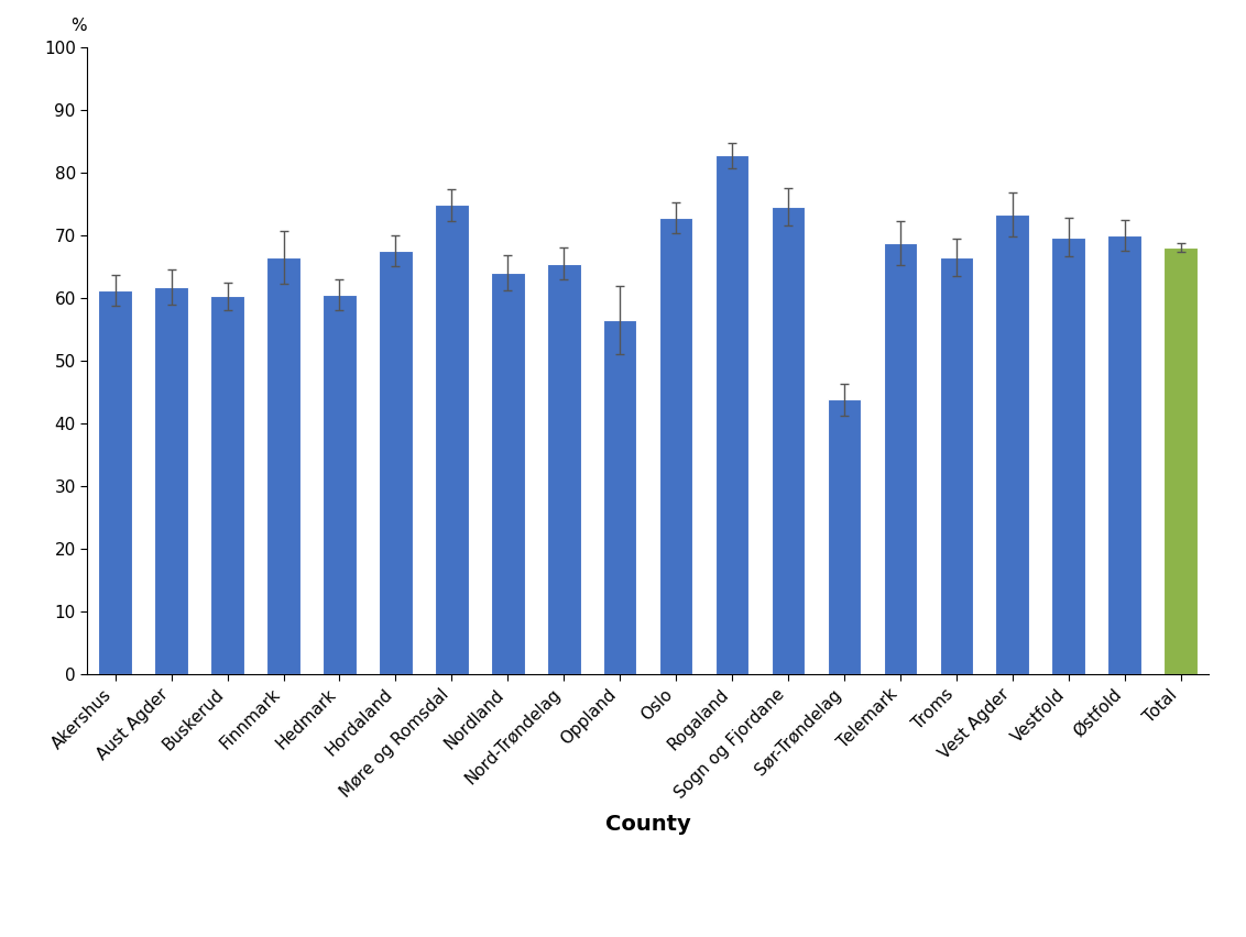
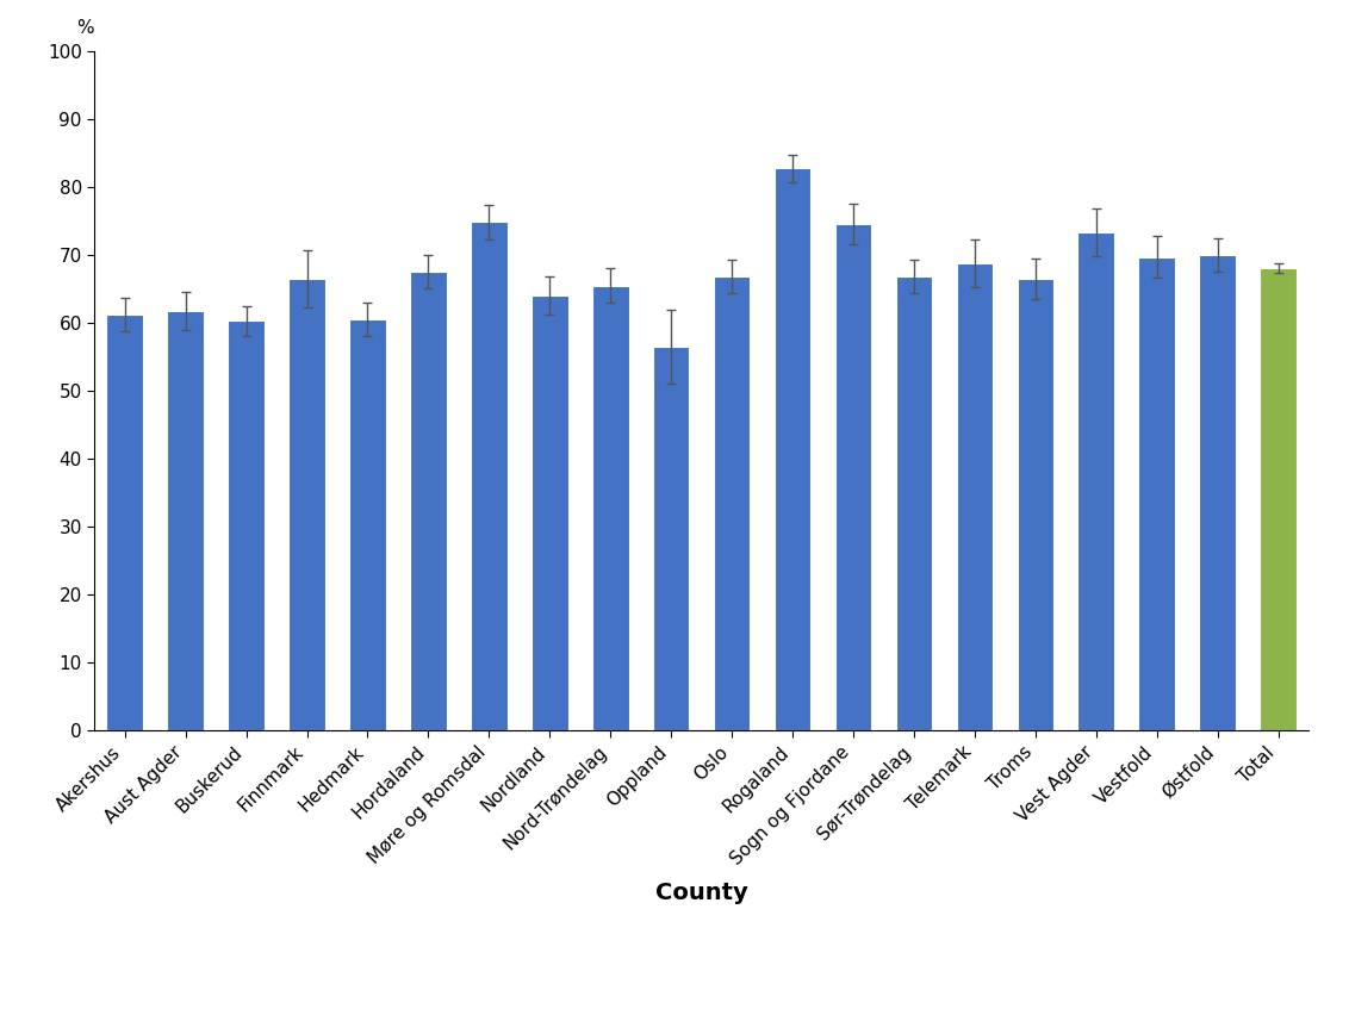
Oslo: 72.8 -> 66.8
Sør-Trøndelag: 43.8 -> 66.8
